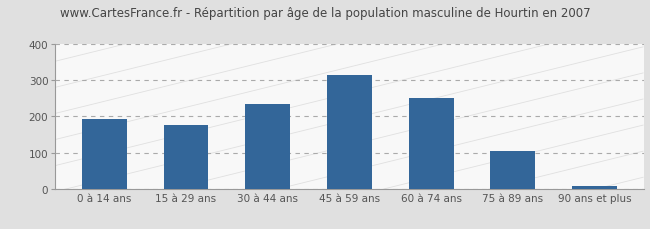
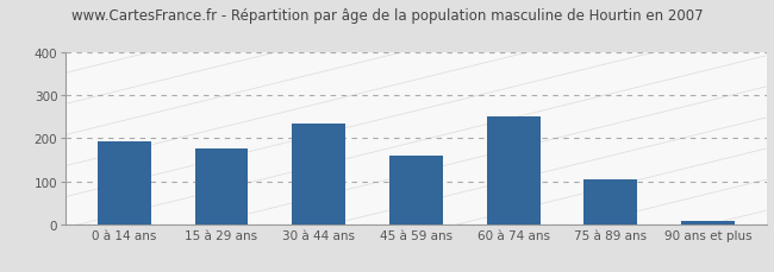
45 à 59 ans: 314 -> 160
